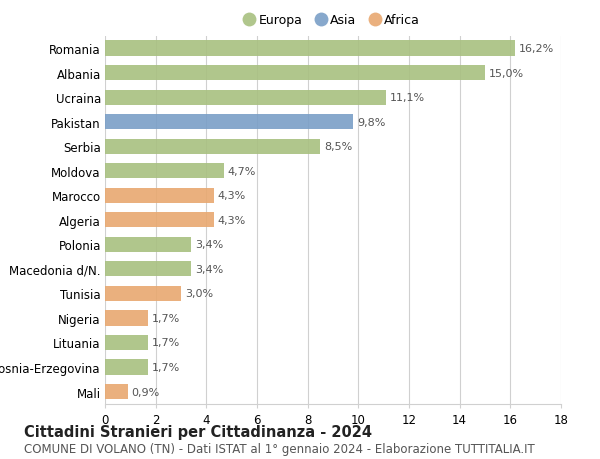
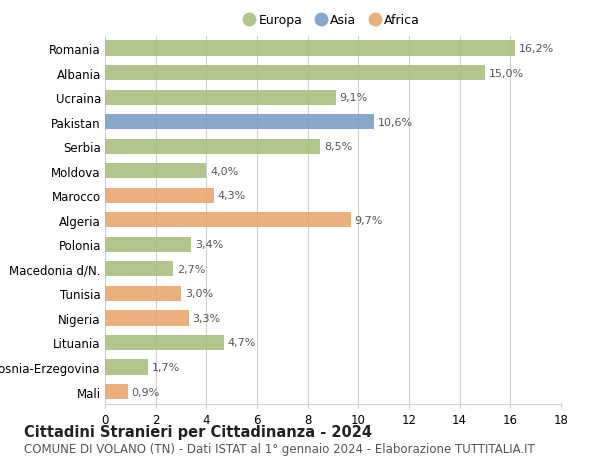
Ucraina: 11,1% -> 9,1%
Pakistan: 9,8% -> 10,6%
Moldova: 4,7% -> 4,0%
Algeria: 4,3% -> 9,7%
Macedonia d/N.: 3,4% -> 2,7%
Nigeria: 1,7% -> 3,3%
Lituania: 1,7% -> 4,7%
